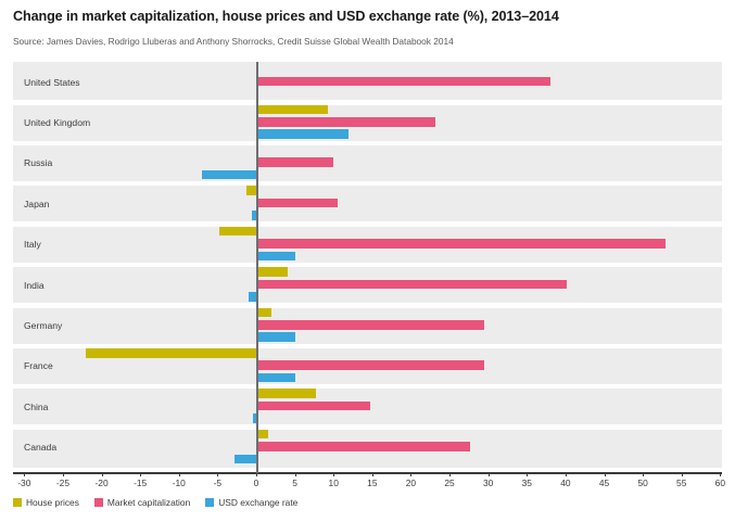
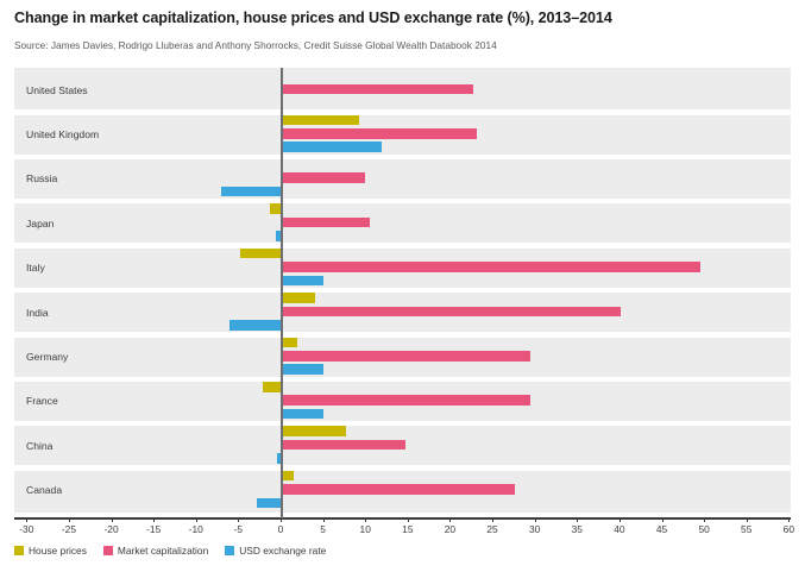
Market capitalization/United States: 38 -> 23
Market capitalization/Italy: 53 -> 50
USD exchange rate/India: -1 -> -6
House prices/France: -22 -> -2
